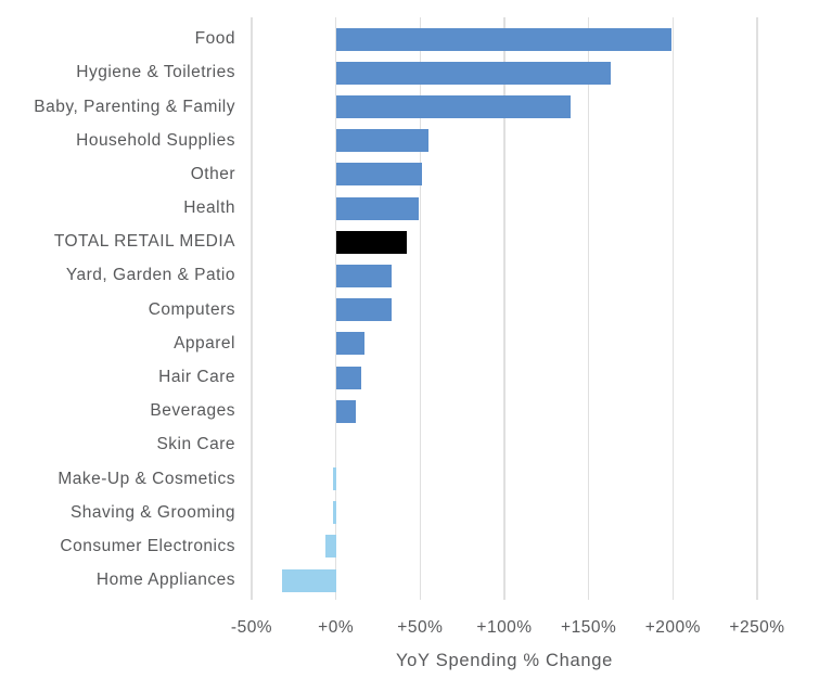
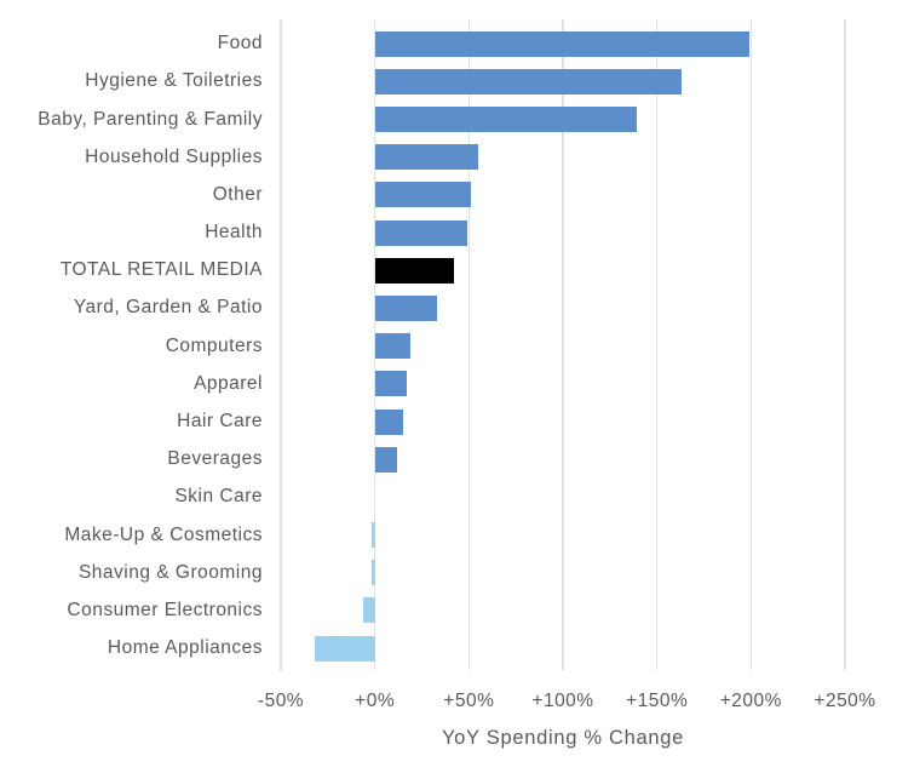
Computers: 33% -> 19%
